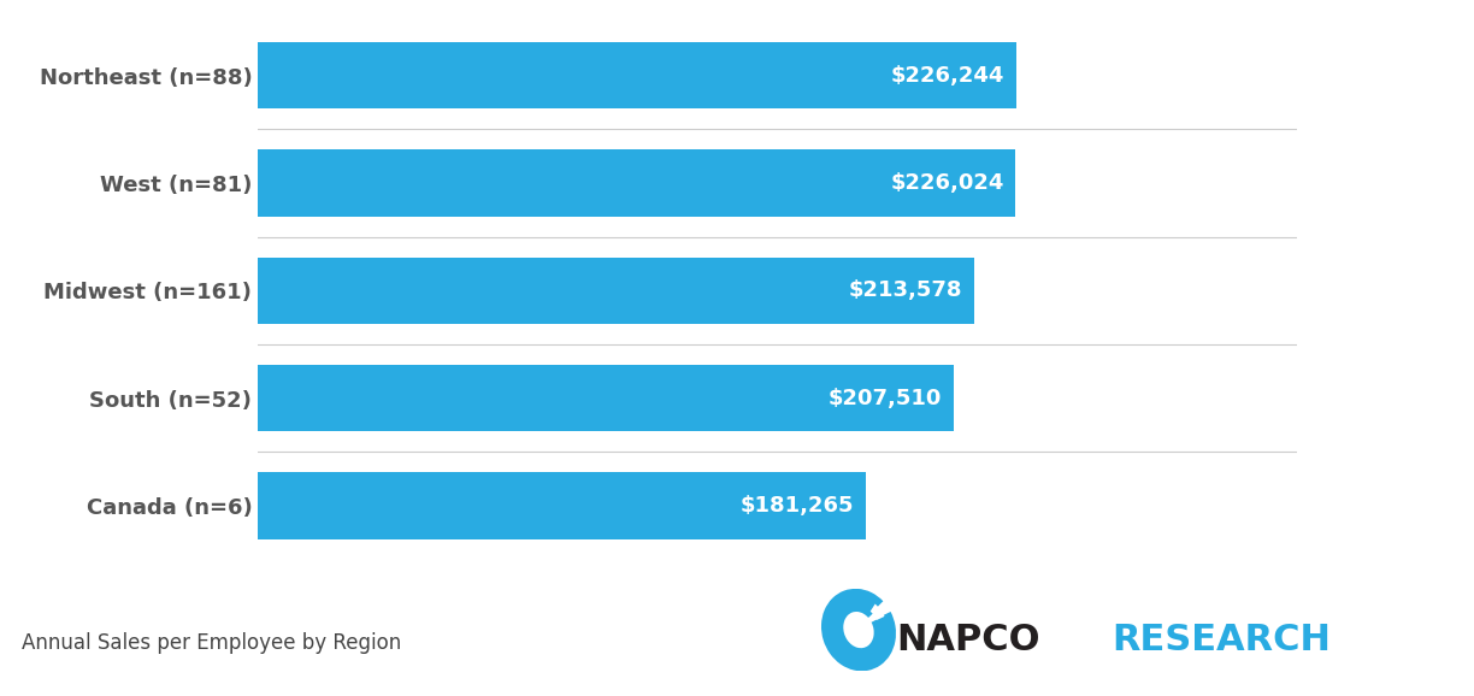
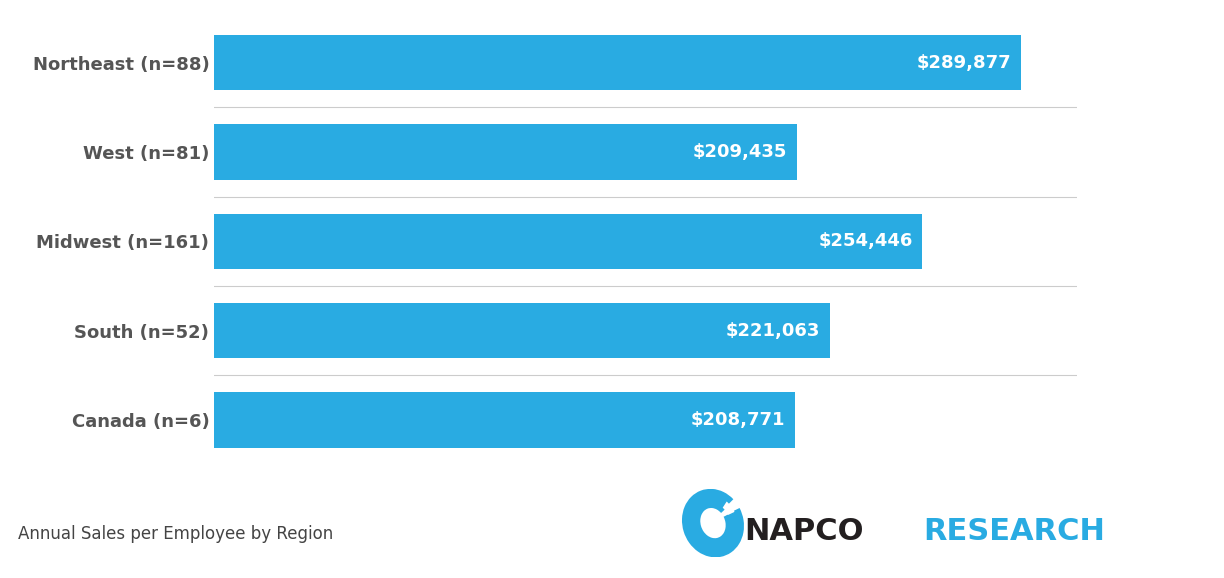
Northeast (n=88): $226,244 -> $289,877
West (n=81): $226,024 -> $209,435
Midwest (n=161): $213,578 -> $254,446
South (n=52): $207,510 -> $221,063
Canada (n=6): $181,265 -> $208,771
